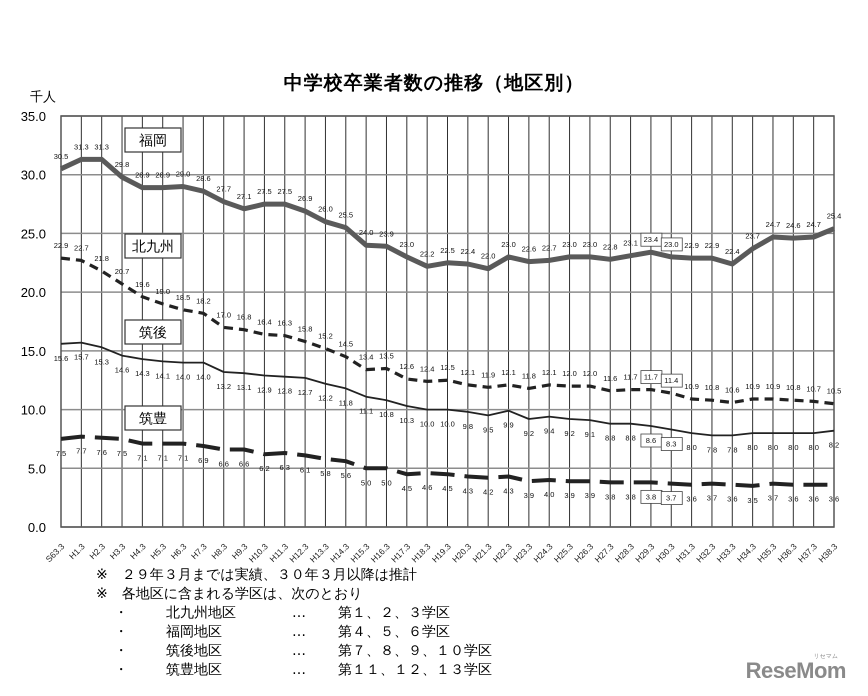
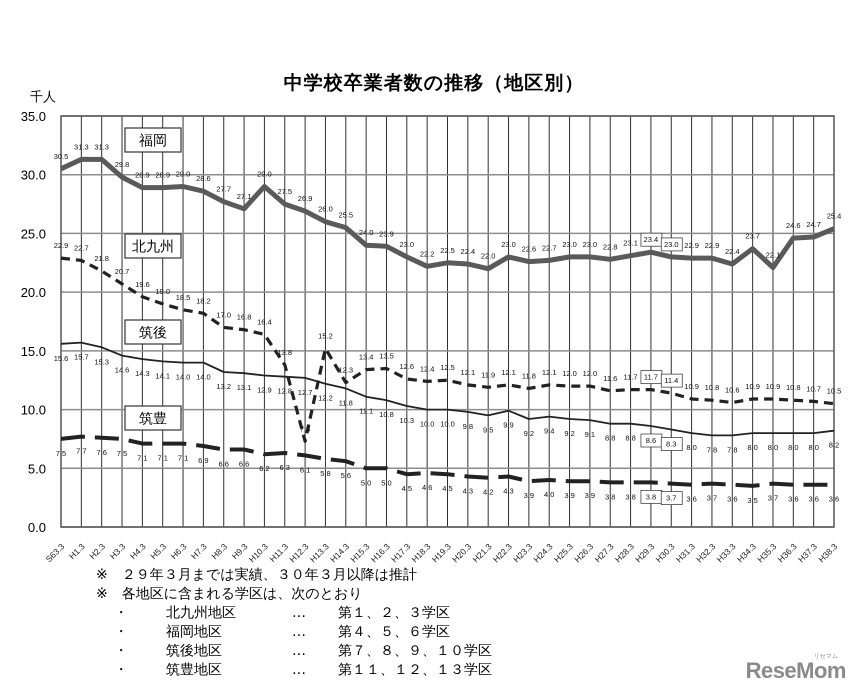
福岡/H10.3: 27.5 -> 29.0
北九州/H11.3: 16.3 -> 13.8
北九州/H12.3: 15.8 -> 7.3
北九州/H14.3: 14.5 -> 12.3
福岡/H35.3: 24.7 -> 22.1
